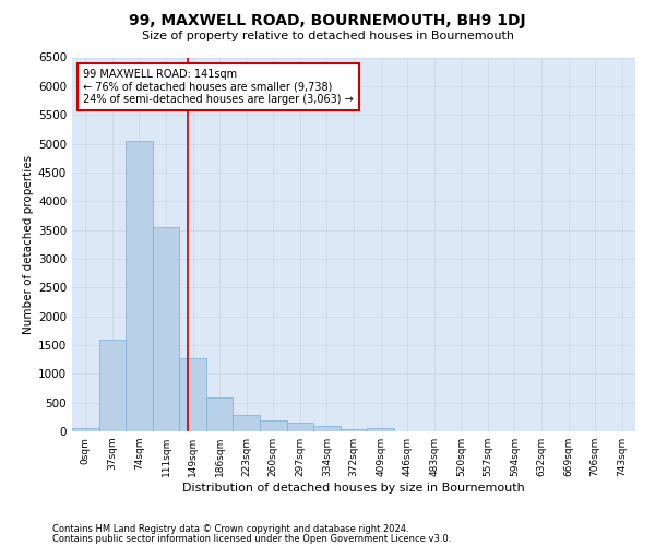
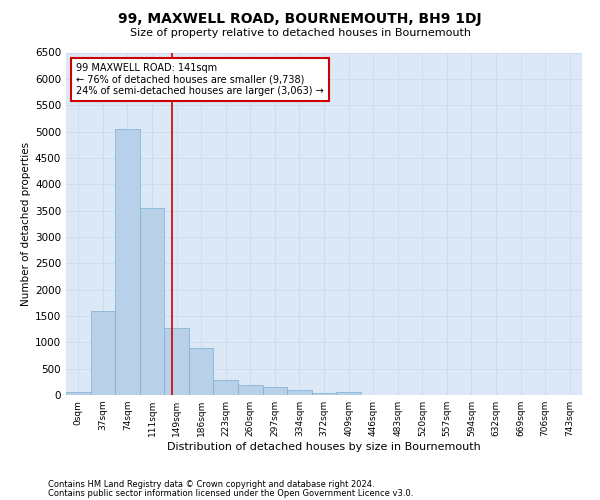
186sqm: 580 -> 900
